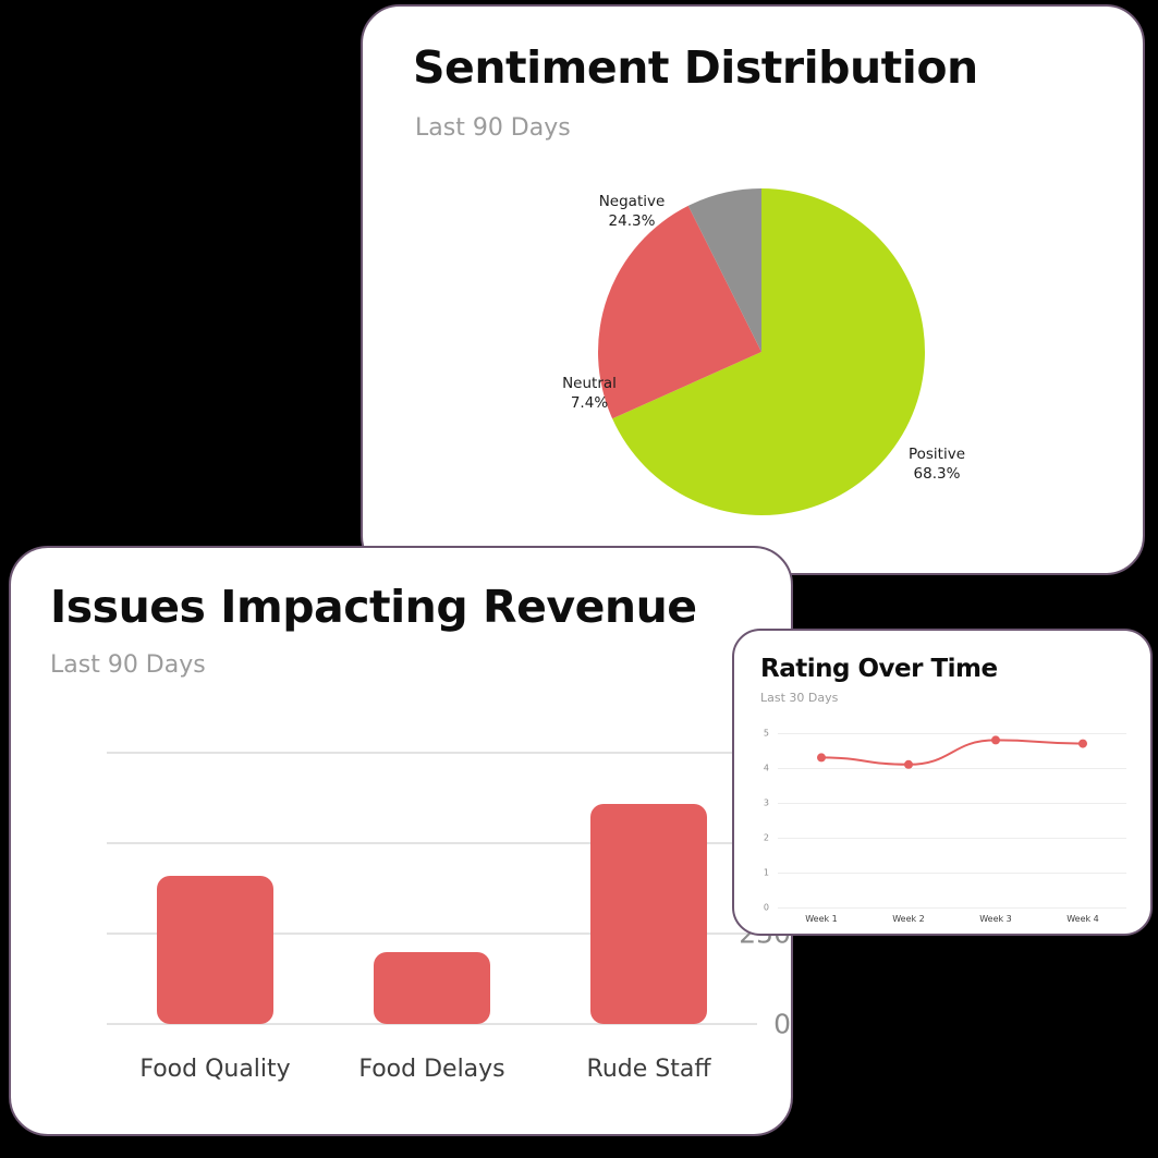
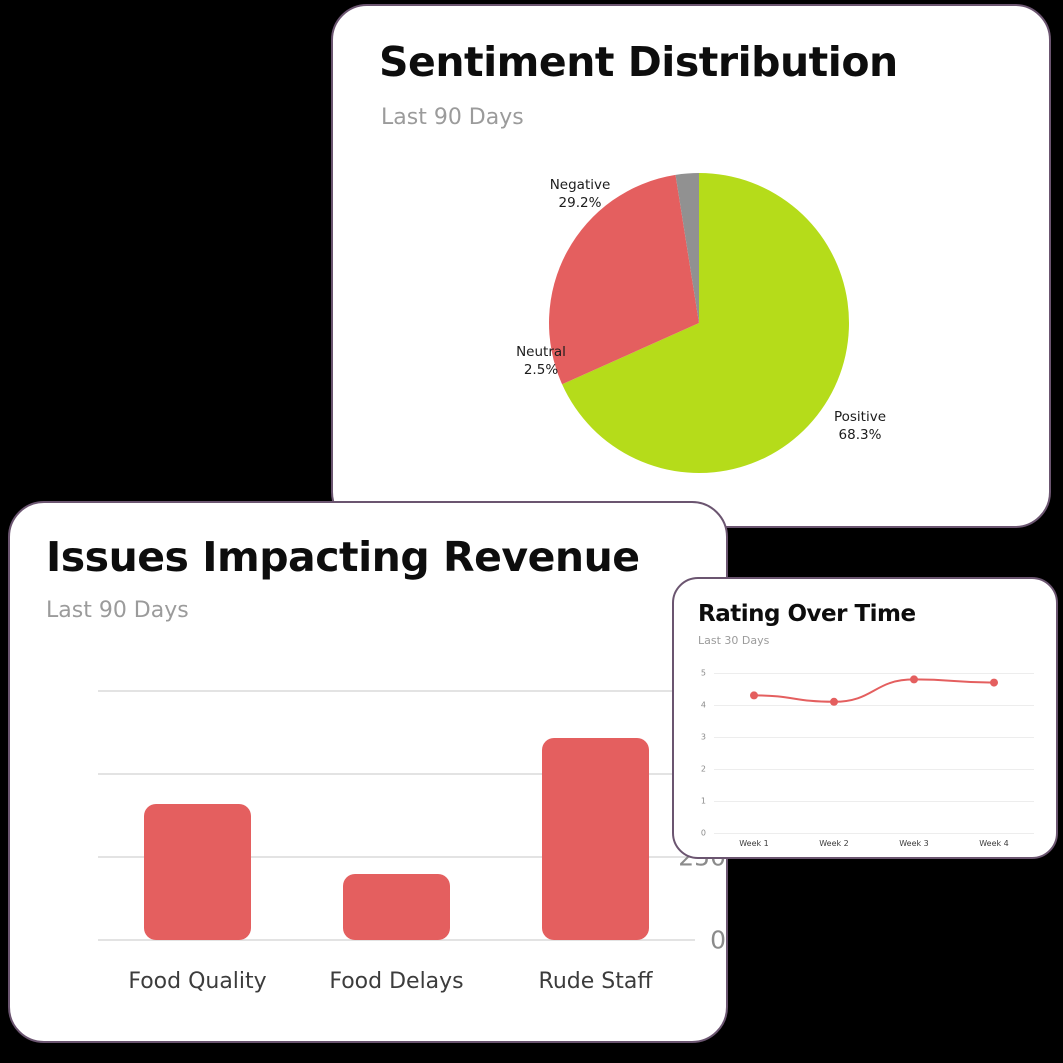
Sentiment Distribution/Negative: 24.3% -> 29.2%
Sentiment Distribution/Neutral: 7.4% -> 2.5%
